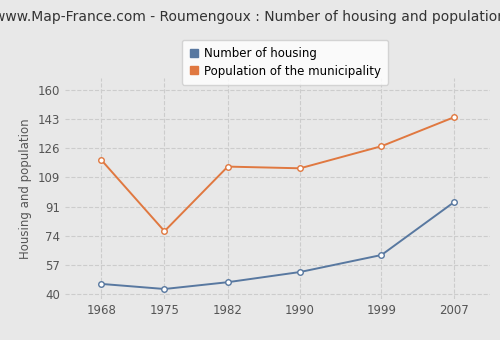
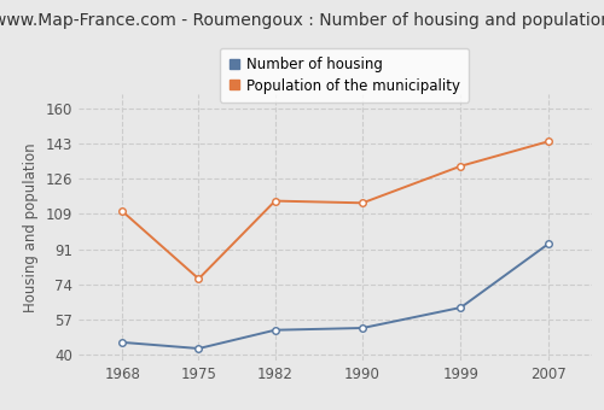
Population of the municipality/1968: 119 -> 110
Number of housing/1982: 47 -> 52
Population of the municipality/1999: 127 -> 132
